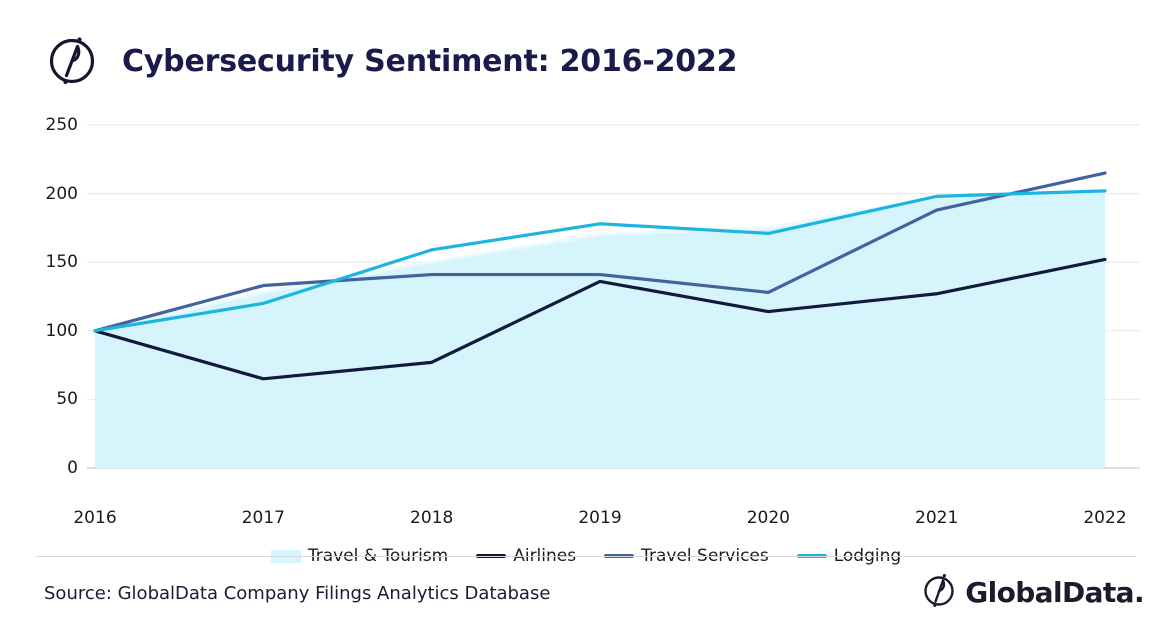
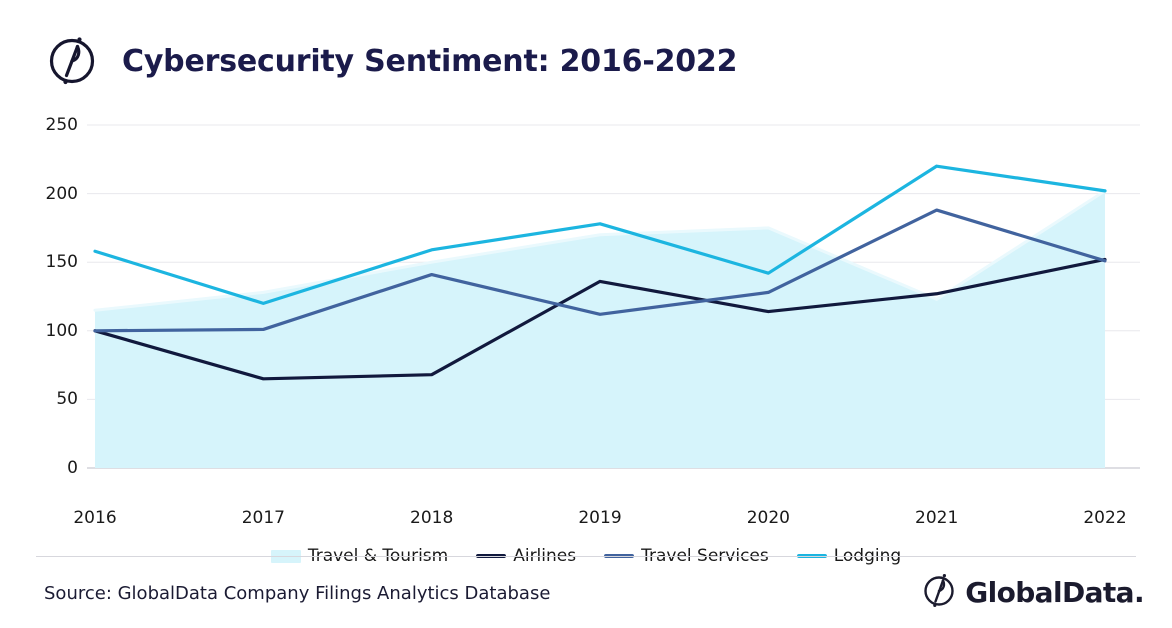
Travel & Tourism/2016: 100 -> 115
Lodging/2016: 100 -> 158
Travel Services/2017: 133 -> 101
Airlines/2018: 77 -> 68
Travel Services/2019: 141 -> 112
Lodging/2020: 171 -> 142
Travel & Tourism/2021: 197 -> 123
Lodging/2021: 198 -> 220
Travel Services/2022: 215 -> 151
